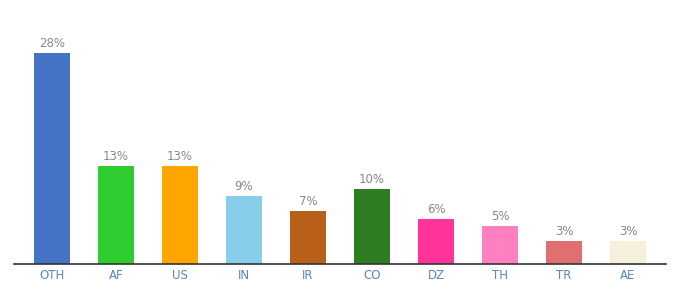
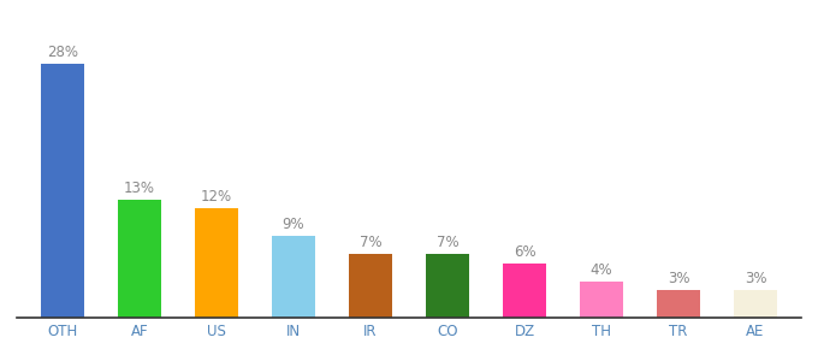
US: 13% -> 12%
CO: 10% -> 7%
TH: 5% -> 4%
